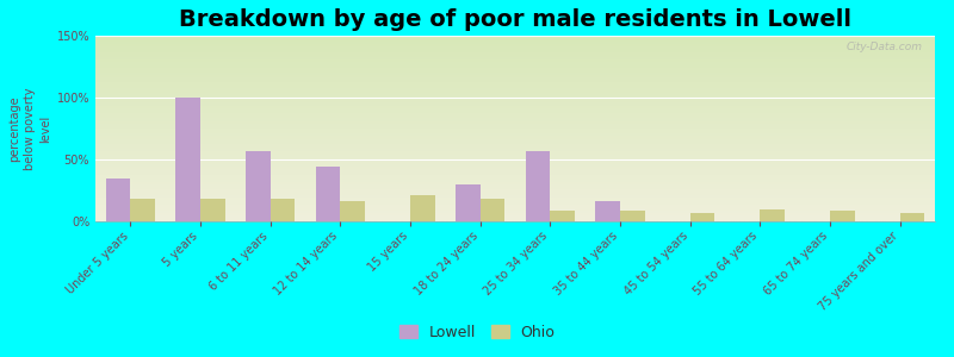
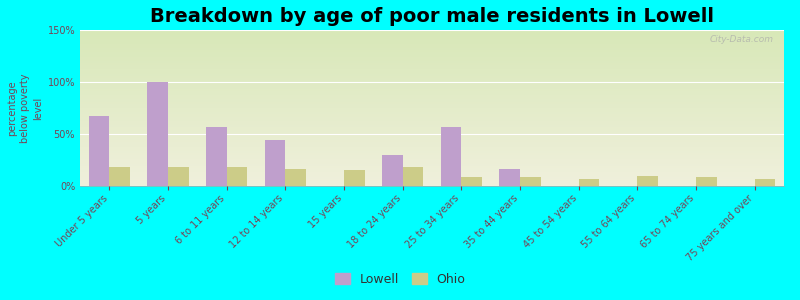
Lowell/Under 5 years: 35% -> 67%
Ohio/15 years: 21% -> 15%
